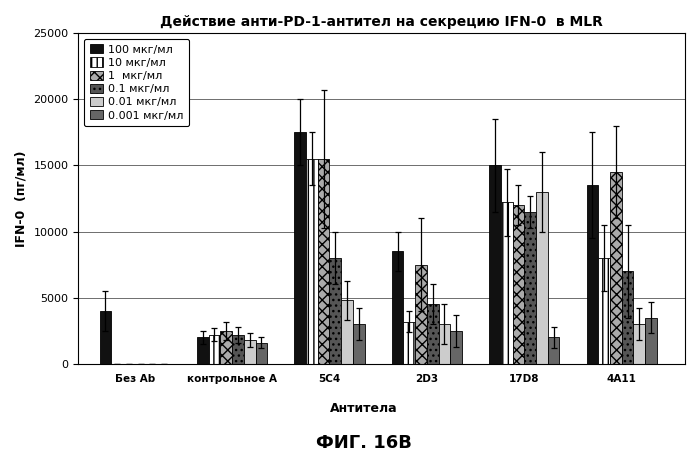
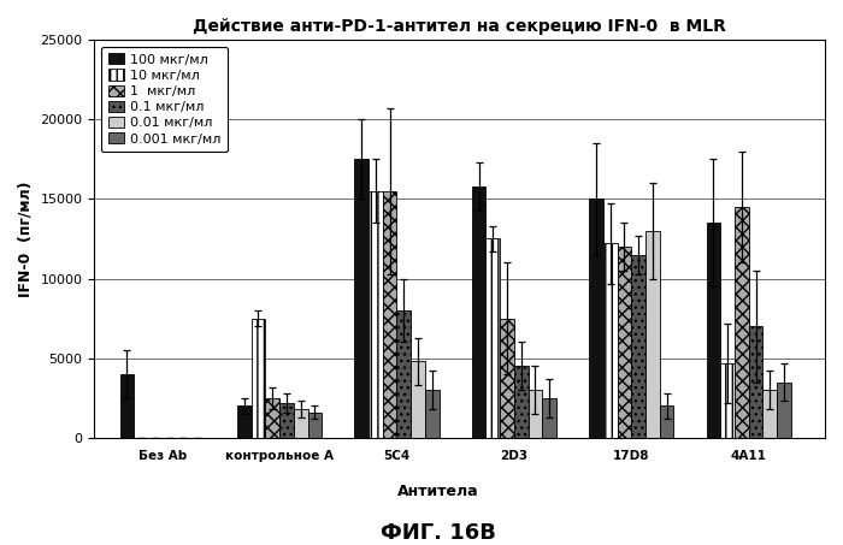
10 мкг/мл/контрольное А: 2200 -> 7500
100 мкг/мл/2D3: 8500 -> 15800
10 мкг/мл/2D3: 3200 -> 12500
10 мкг/мл/4А11: 8000 -> 4700
